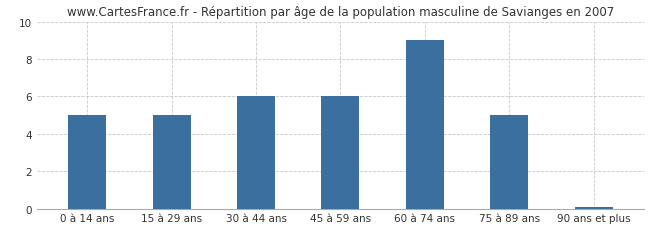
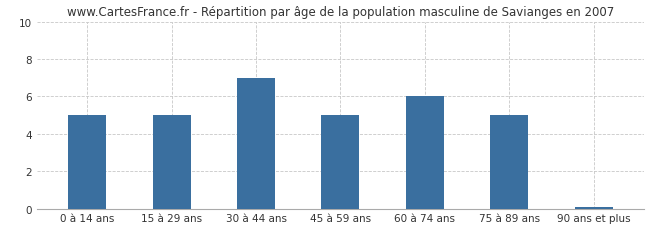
30 à 44 ans: 6.0 -> 7.0
45 à 59 ans: 6.0 -> 5.0
60 à 74 ans: 9.0 -> 6.0
